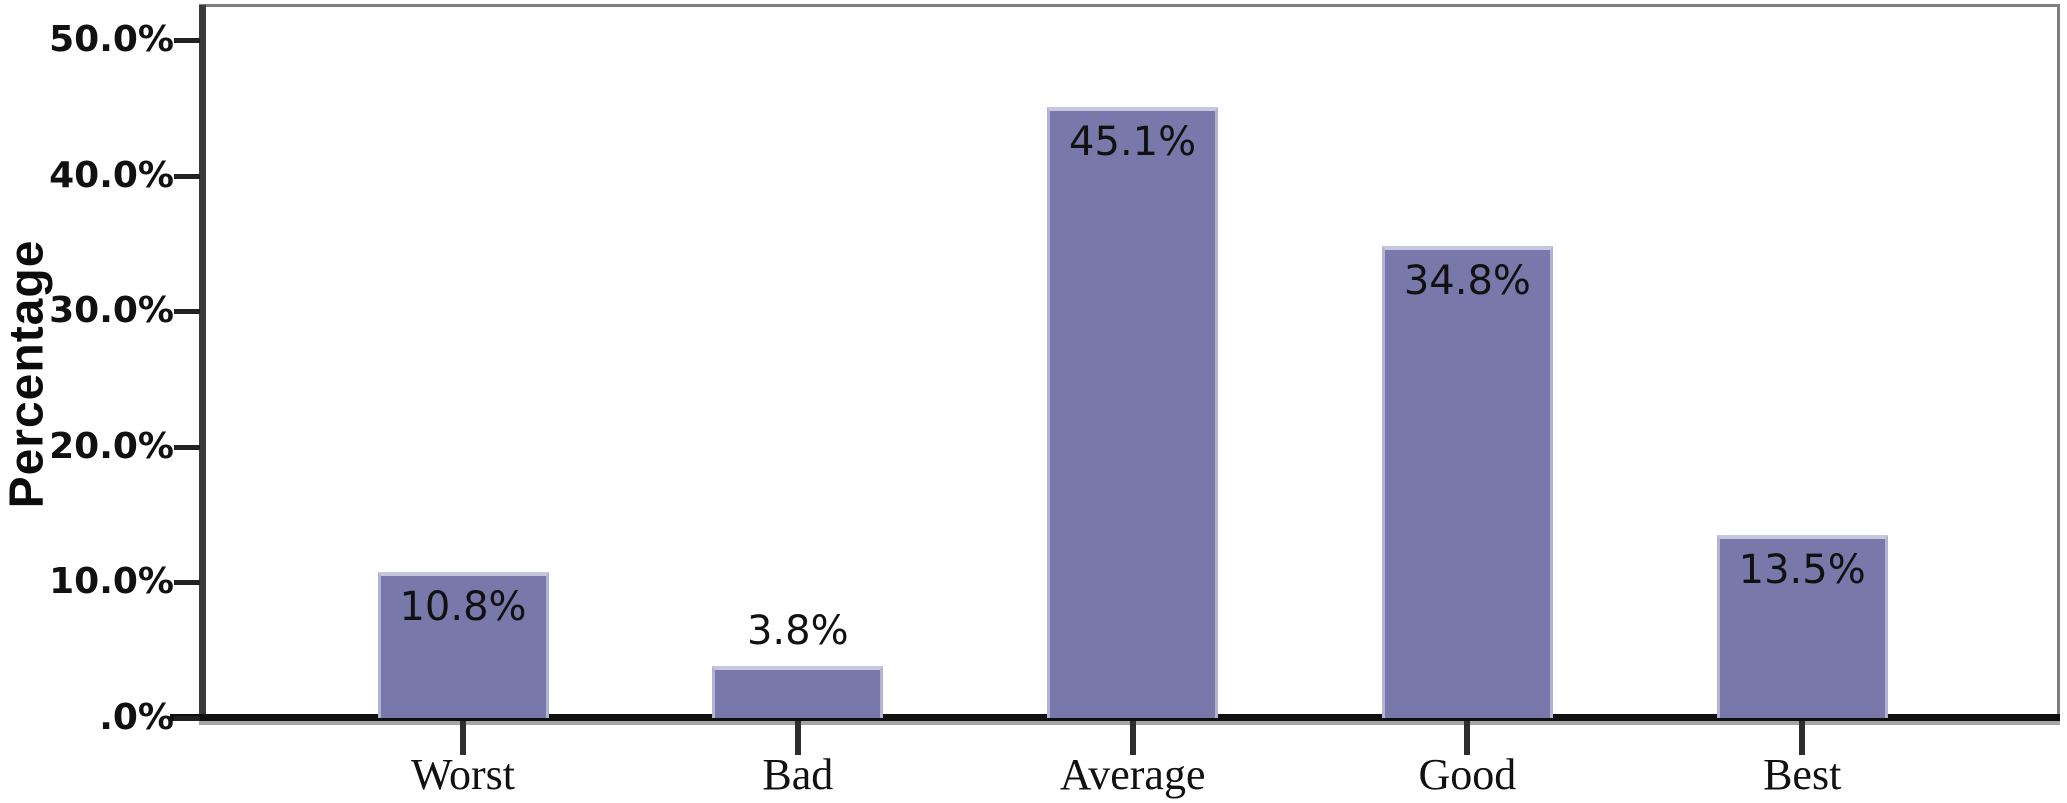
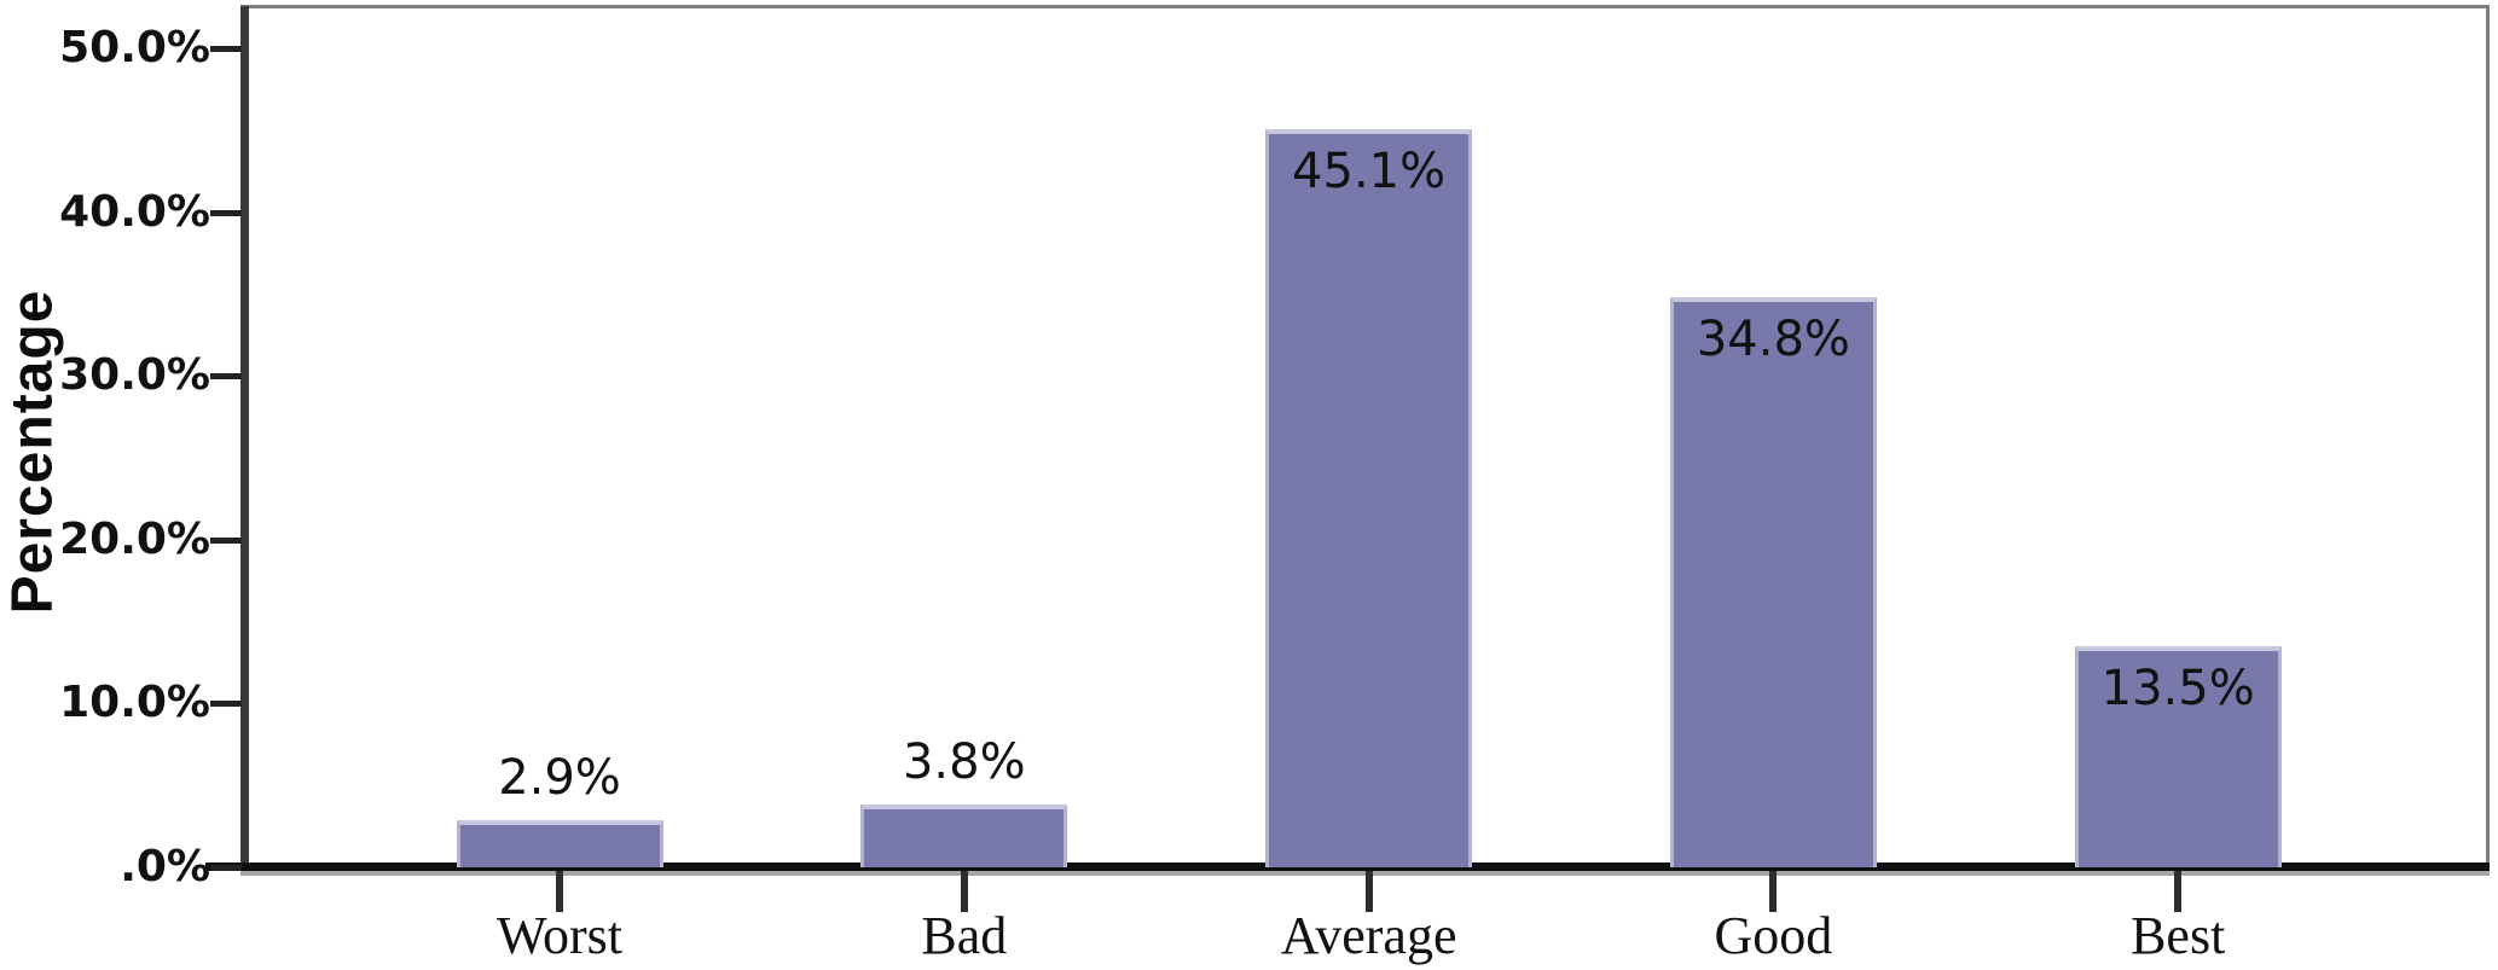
Worst: 10.8% -> 2.9%
